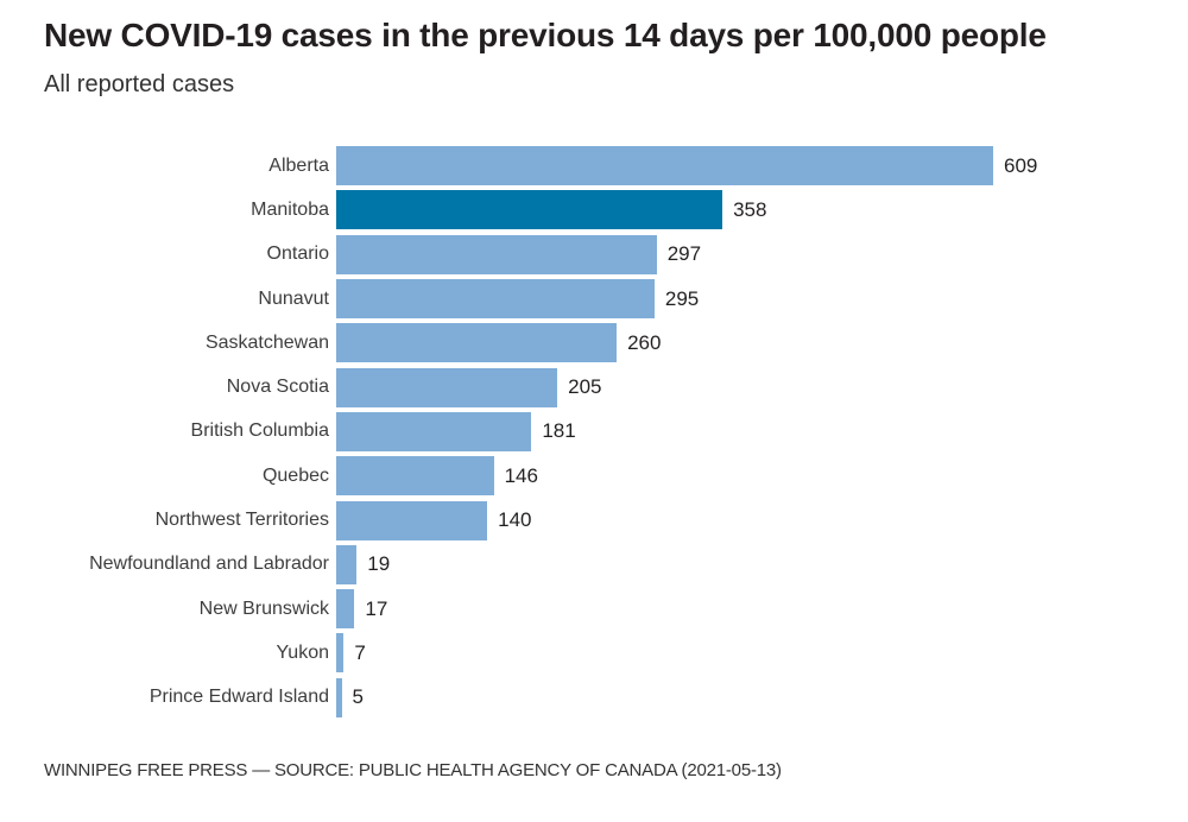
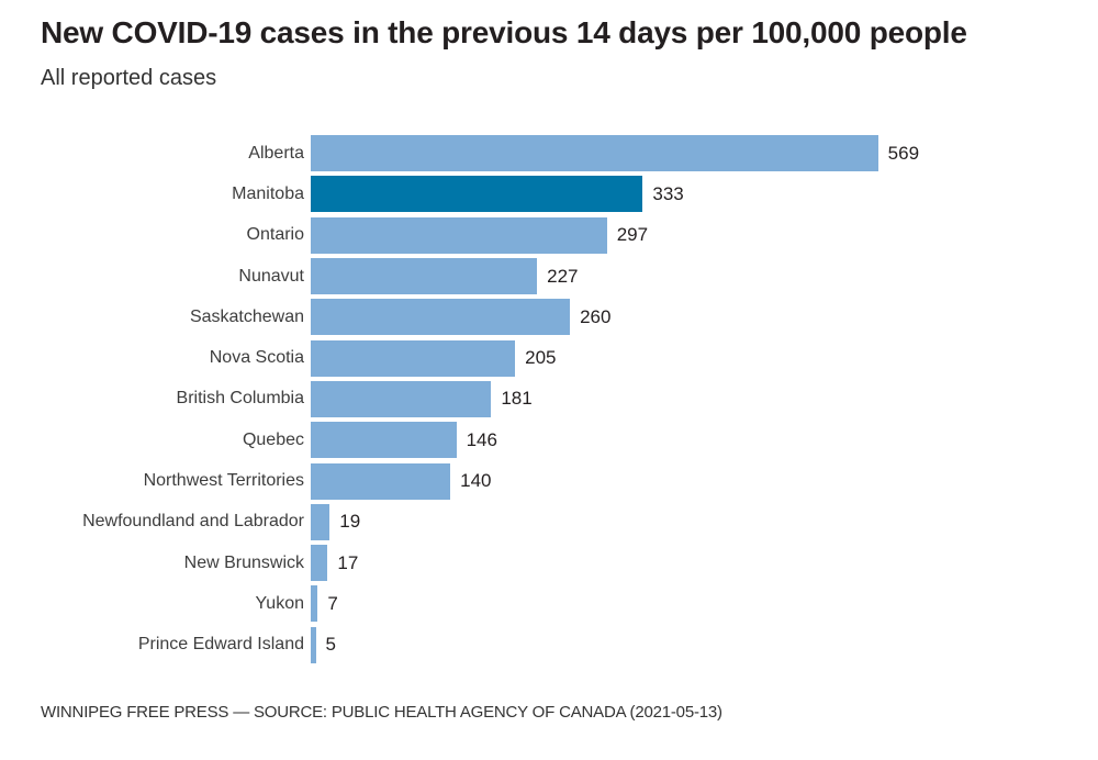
Alberta: 609 -> 569
Manitoba: 358 -> 333
Nunavut: 295 -> 227
